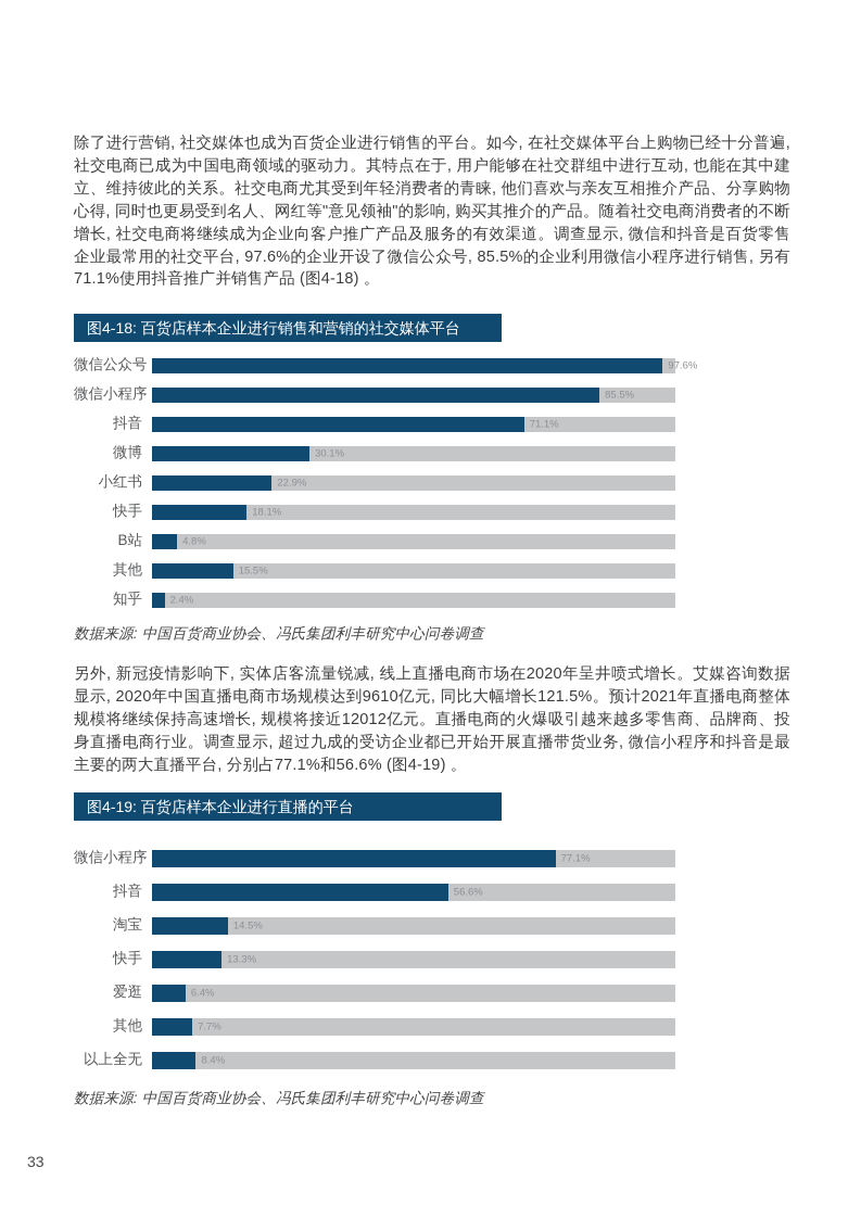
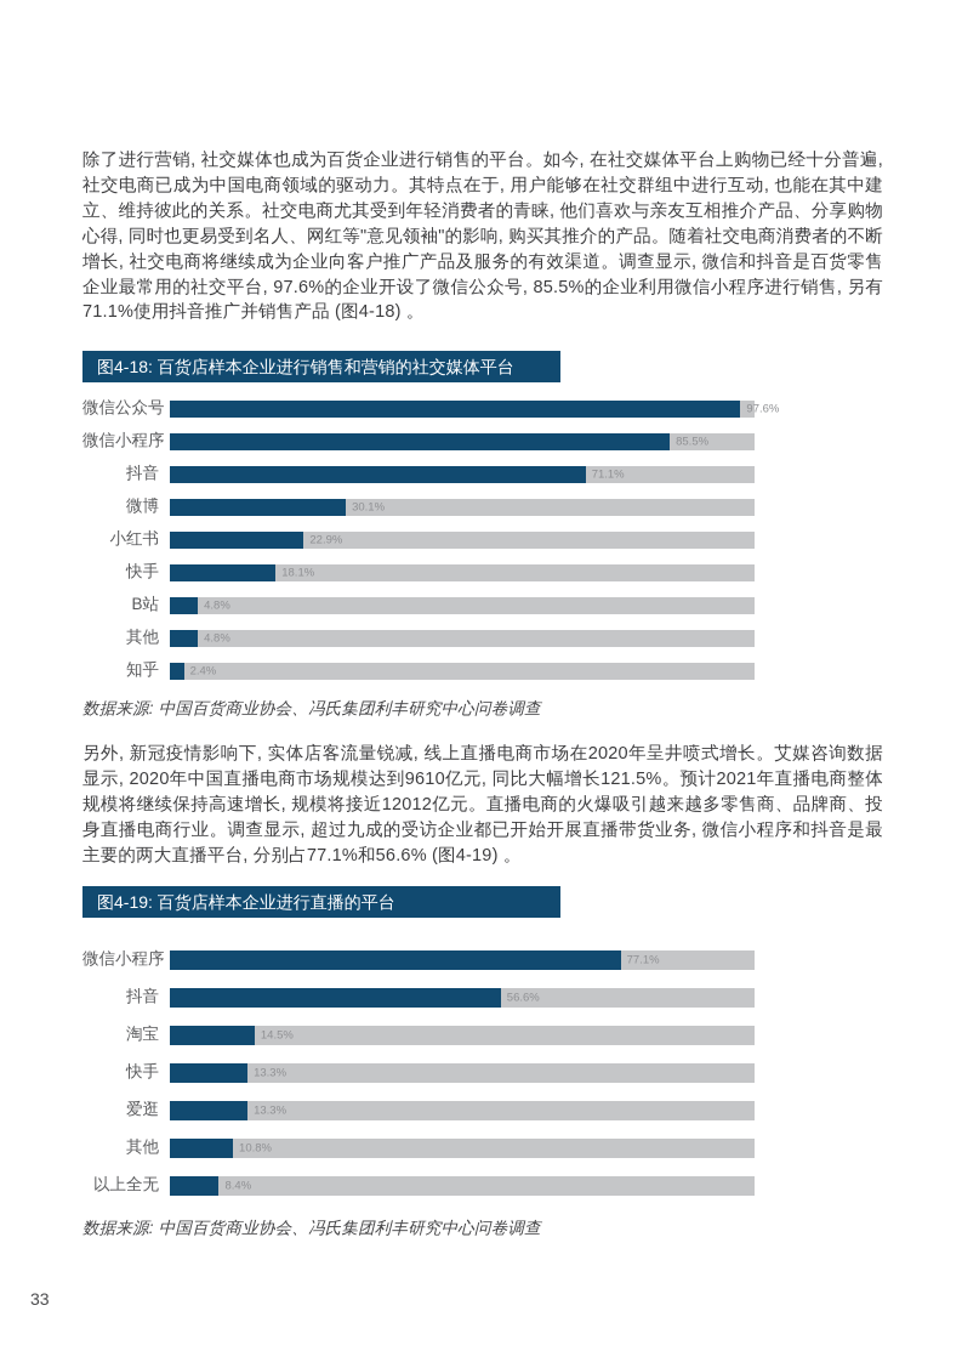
图4-18: 百货店样本企业进行销售和营销的社交媒体平台/其他: 15.5% -> 4.8%
图4-19: 百货店样本企业进行直播的平台/爱逛: 6.4% -> 13.3%
图4-19: 百货店样本企业进行直播的平台/其他: 7.7% -> 10.8%
